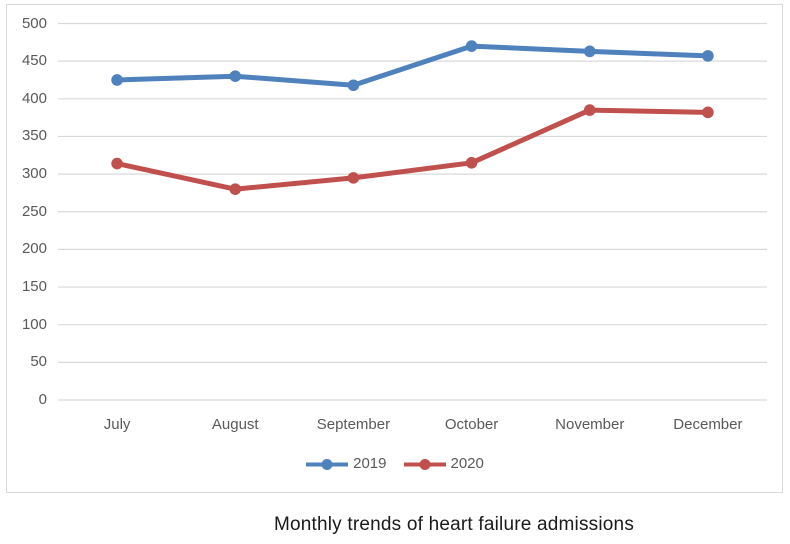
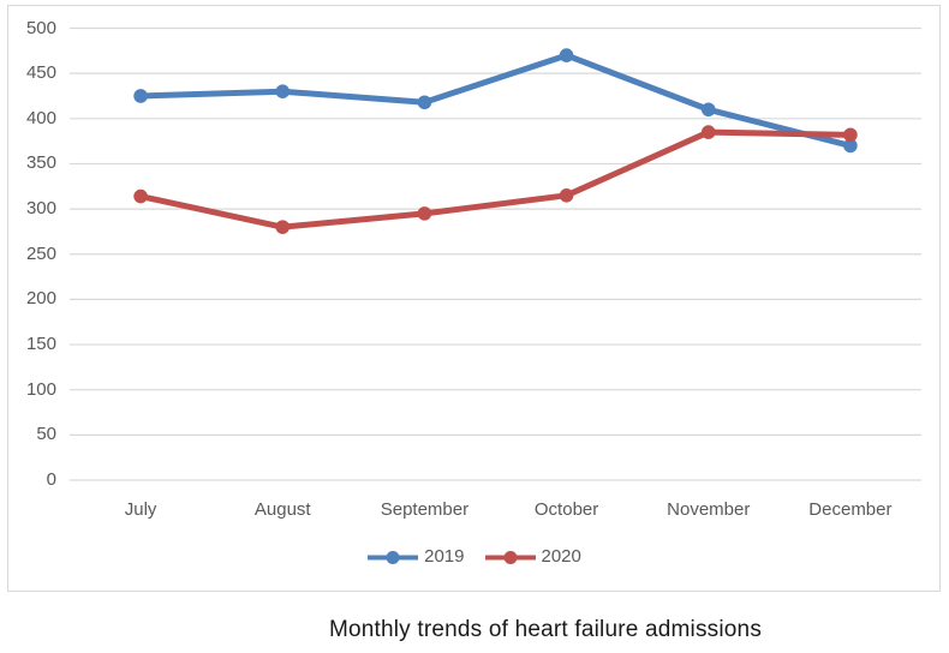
2019/November: 460 -> 410
2019/December: 460 -> 370
